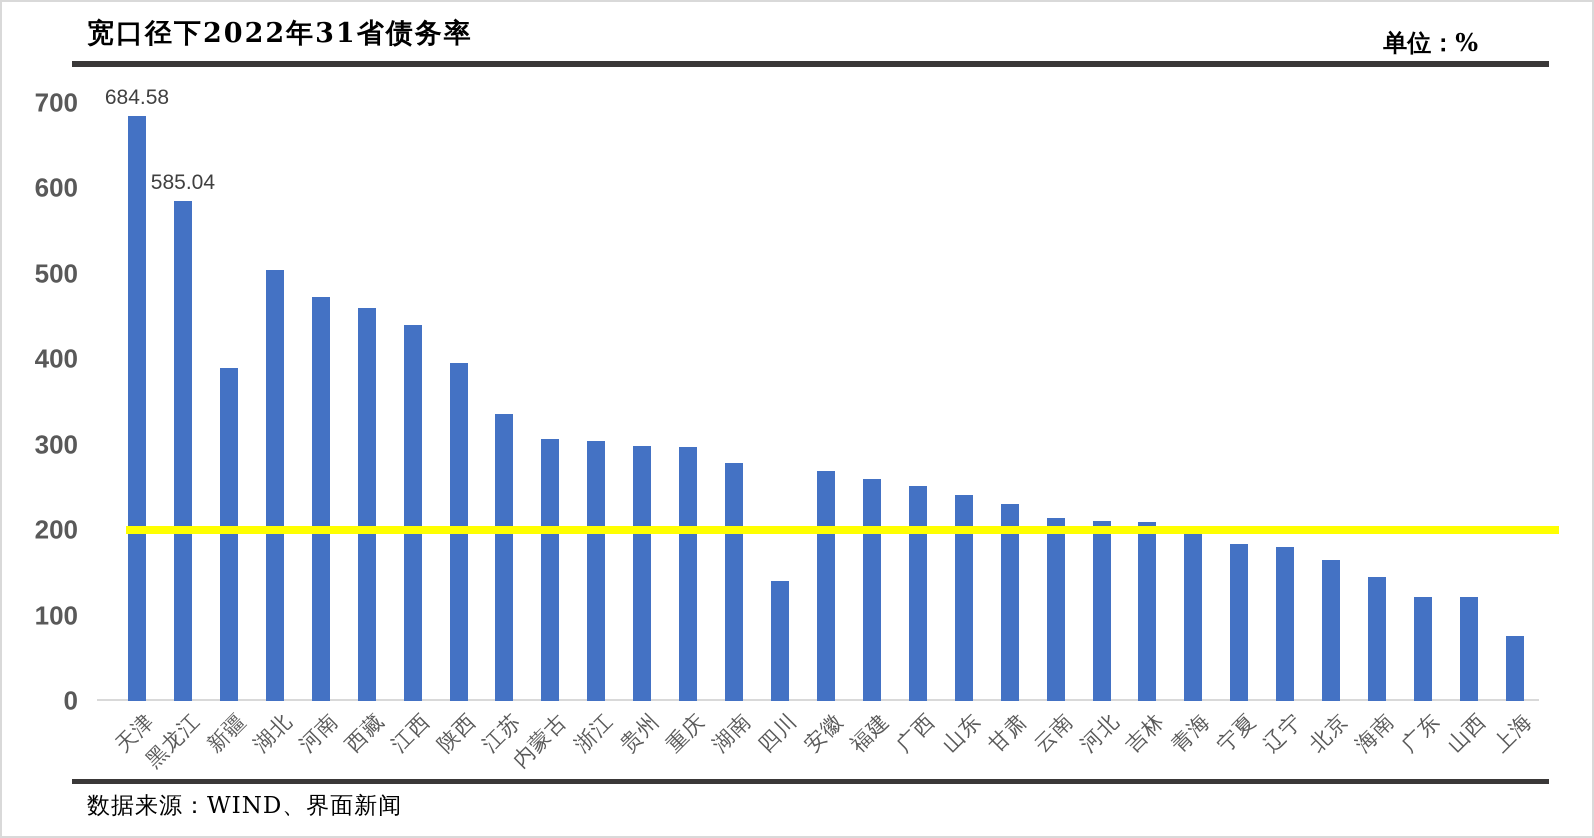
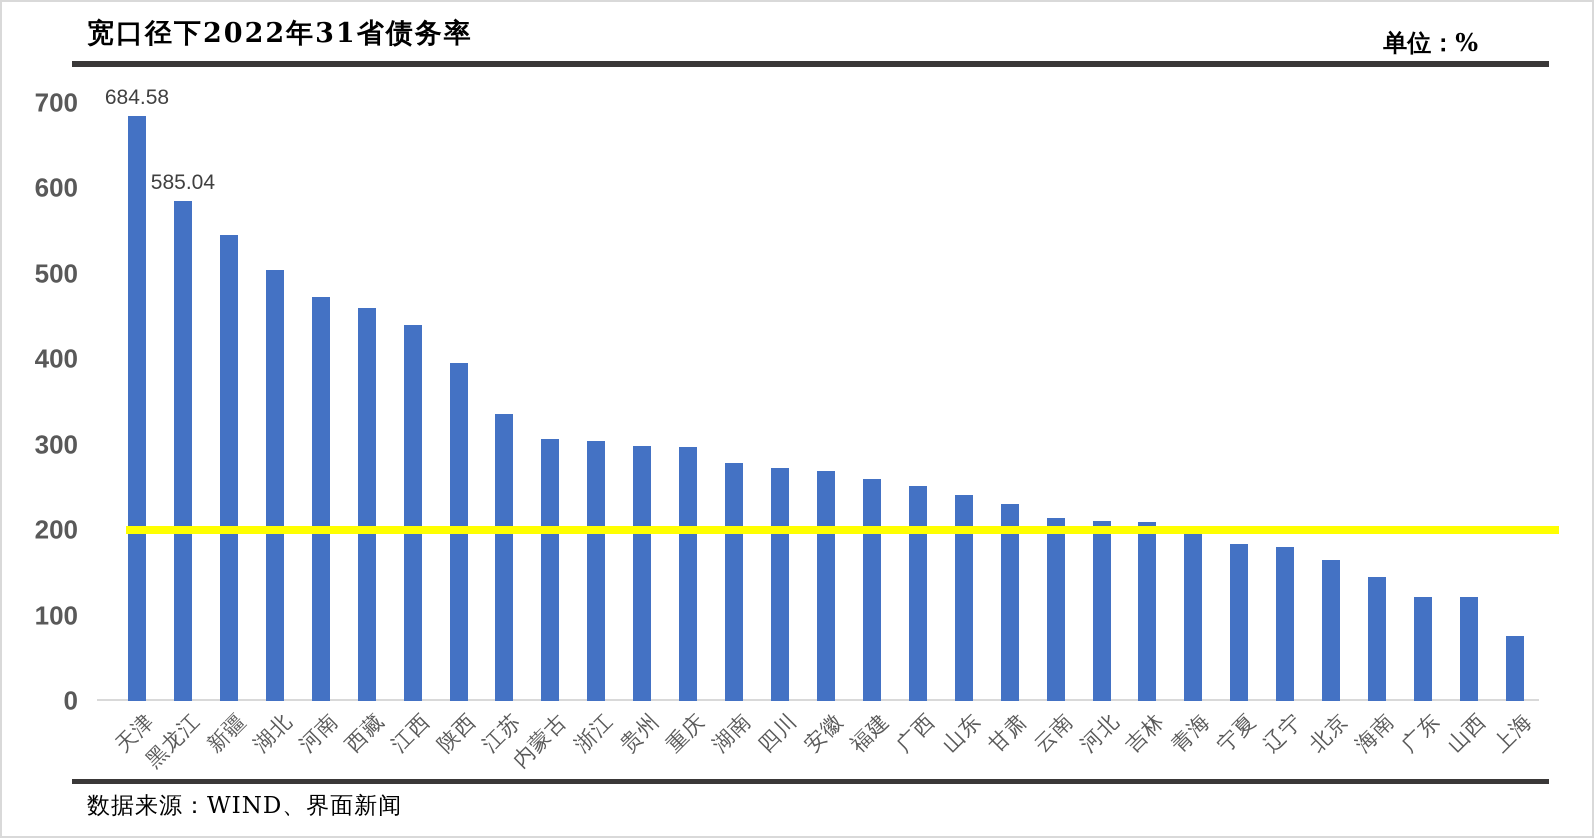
新疆: 390 -> 540
四川: 140 -> 270
